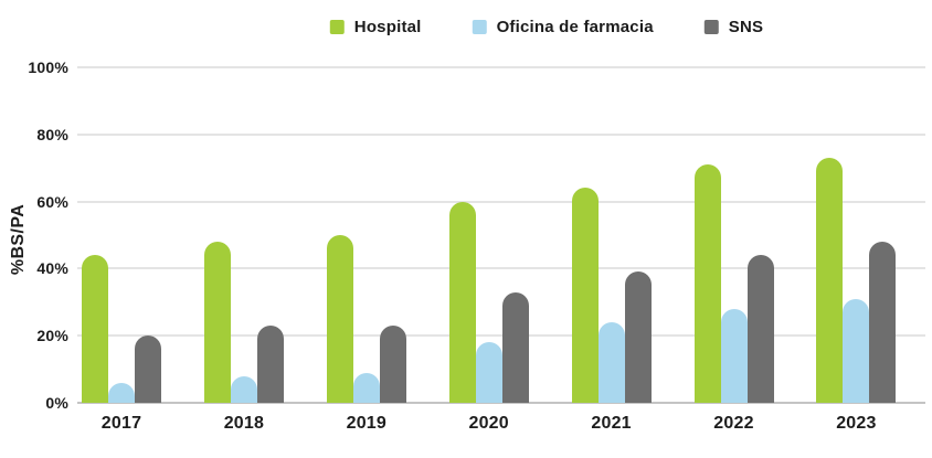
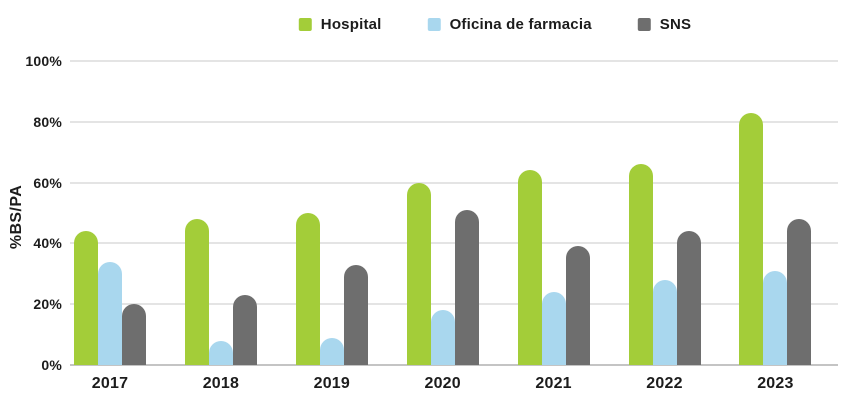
Oficina de farmacia/2017: 6% -> 34%
SNS/2019: 23% -> 33%
SNS/2020: 33% -> 51%
Hospital/2022: 71% -> 66%
Hospital/2023: 73% -> 83%
